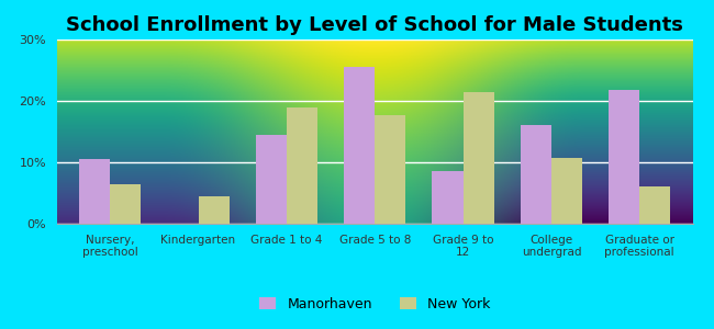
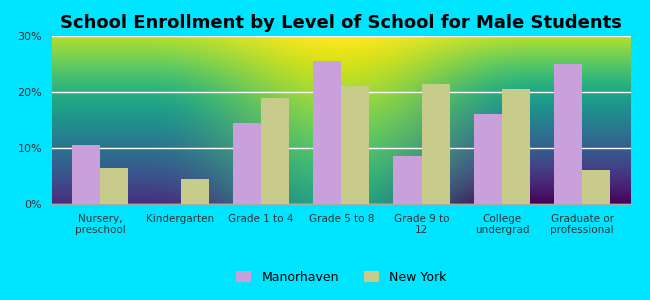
New York/Grade 5 to 8: 17.6% -> 21.0%
New York/College undergrad: 10.8% -> 20.5%
Manorhaven/Graduate or professional: 21.8% -> 25.0%
